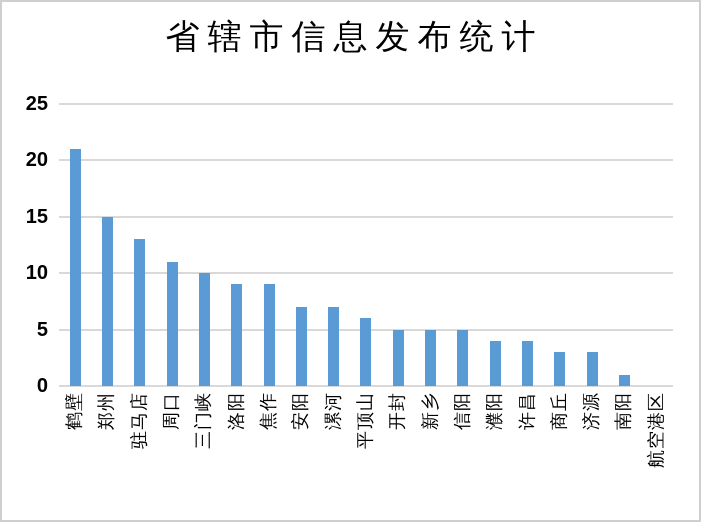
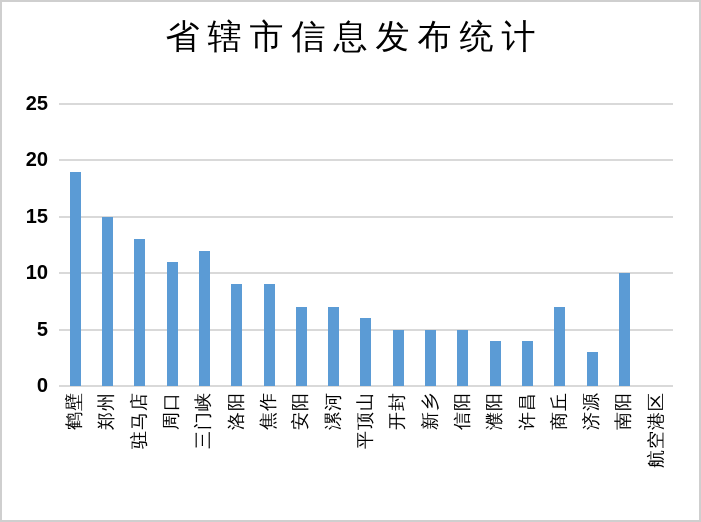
鹤壁: 21 -> 19
三门峡: 10 -> 12
商丘: 3 -> 7
南阳: 1 -> 10
